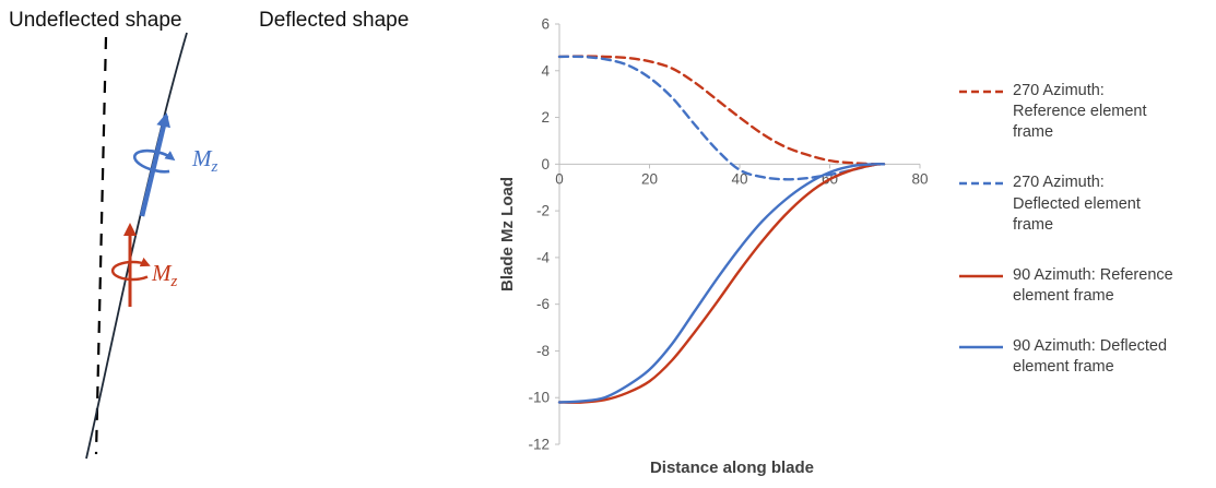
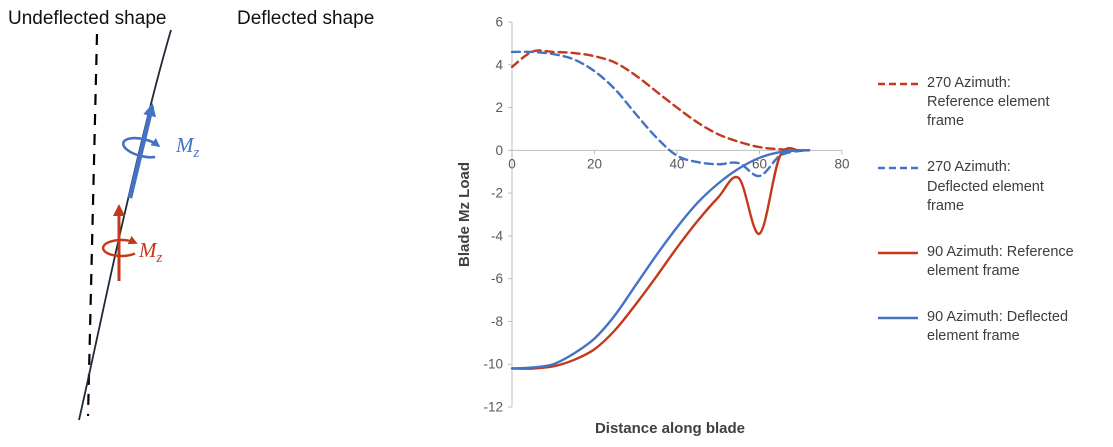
270 Azimuth: Reference element frame/0: 4.6 -> 3.9
270 Azimuth: Deflected element frame/60: -0.5 -> -1.2
90 Azimuth: Reference element frame/60: -0.7 -> -3.9
